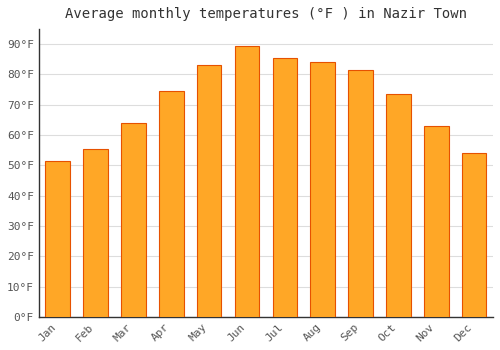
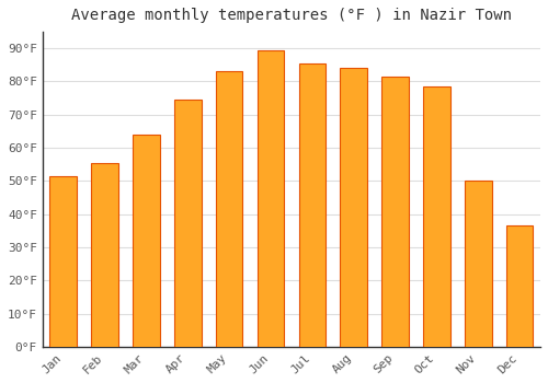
Oct: 73.5°F -> 78.5°F
Nov: 63.0°F -> 50.0°F
Dec: 54.0°F -> 36.5°F
